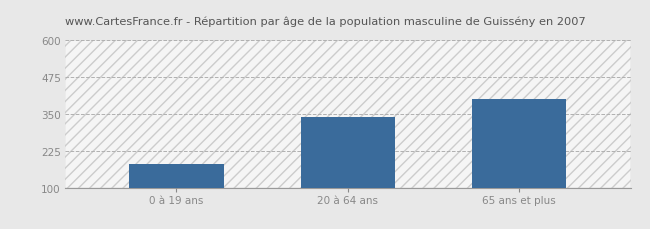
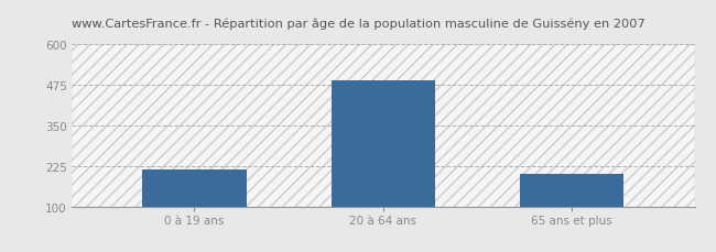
0 à 19 ans: 180 -> 215
20 à 64 ans: 340 -> 490
65 ans et plus: 400 -> 200
